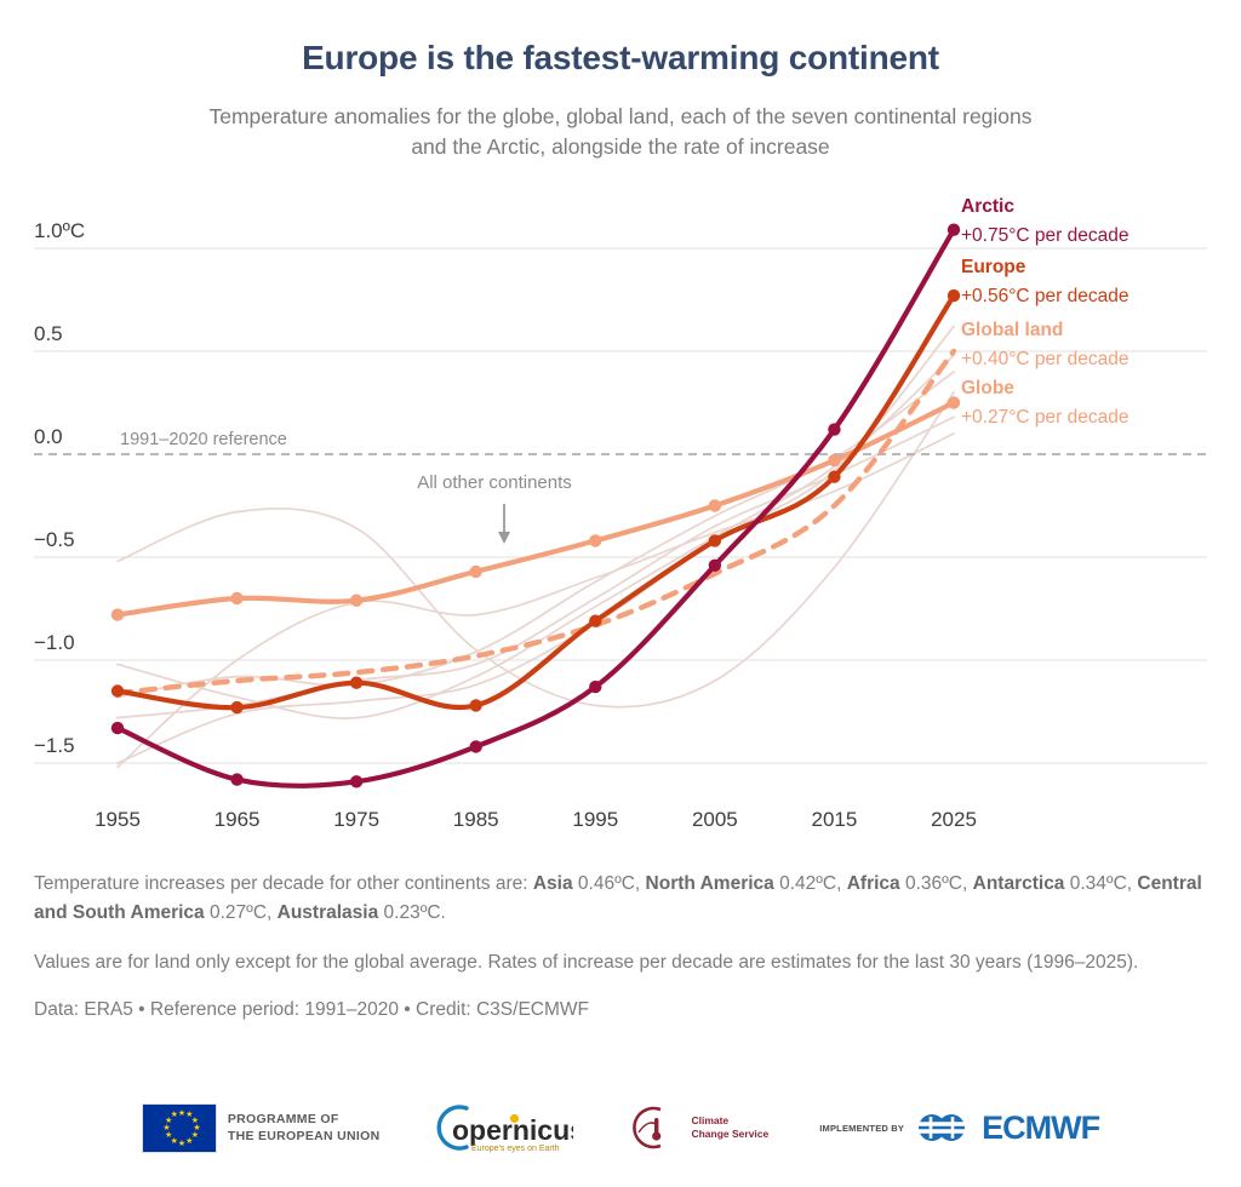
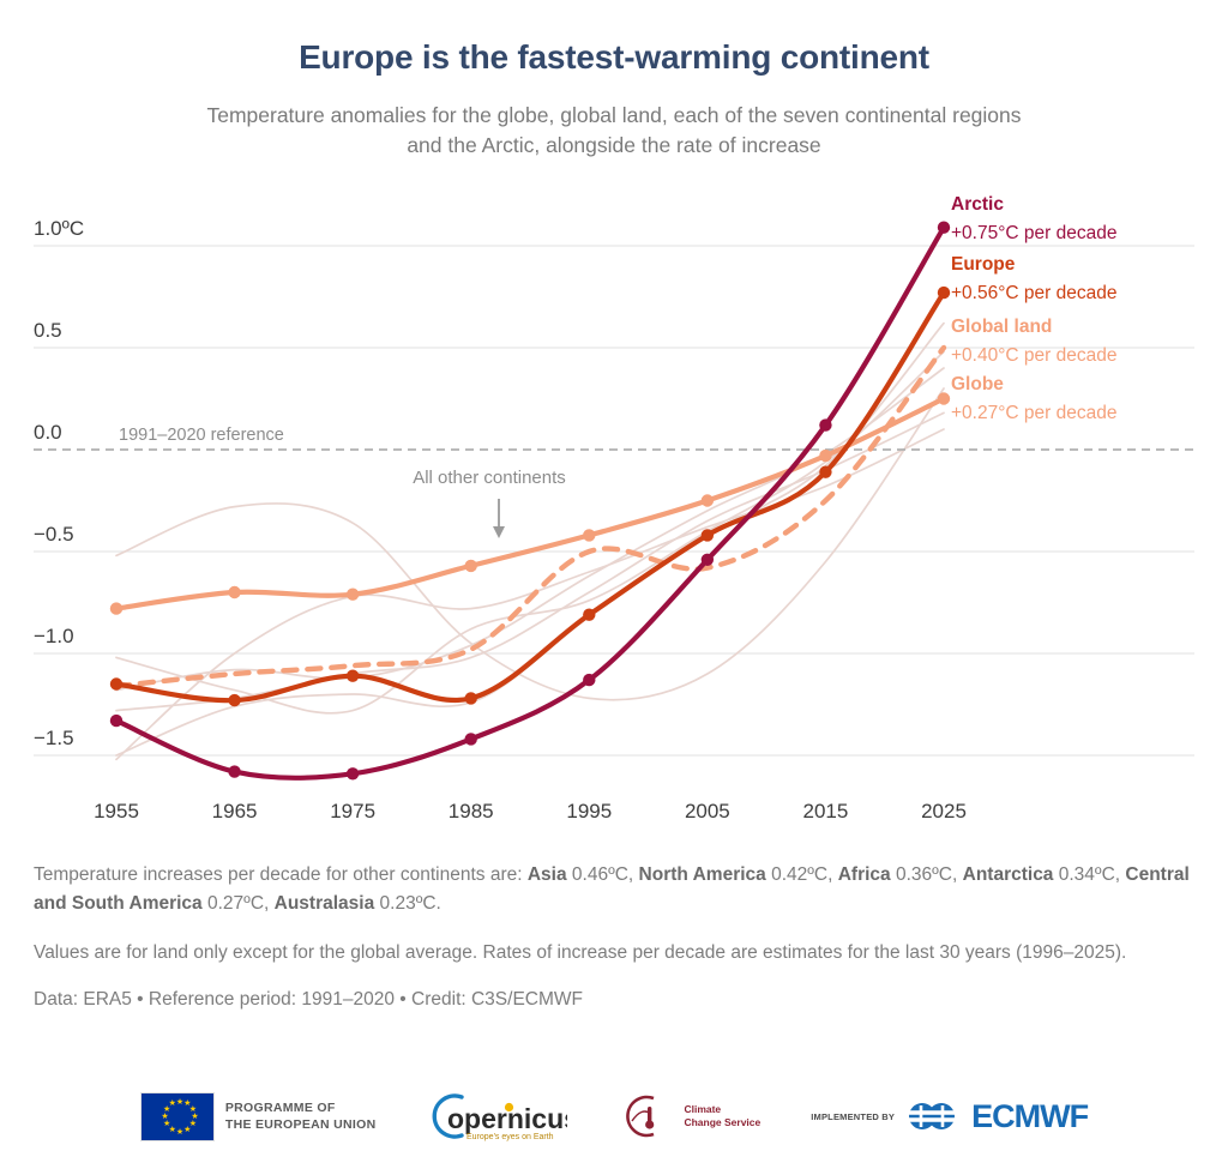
Asia/1985: -1.12 -> -1.24
North America/1985: -1.08 -> -0.88
Global land/1995: -0.83 -> -0.50
